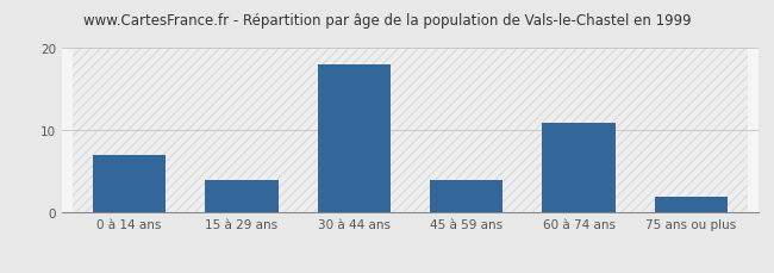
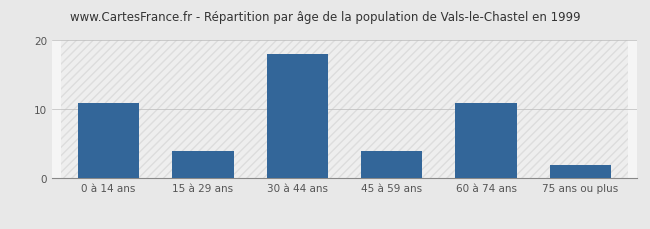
0 à 14 ans: 7 -> 11
